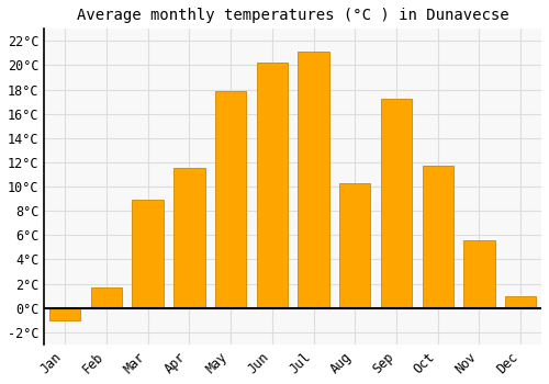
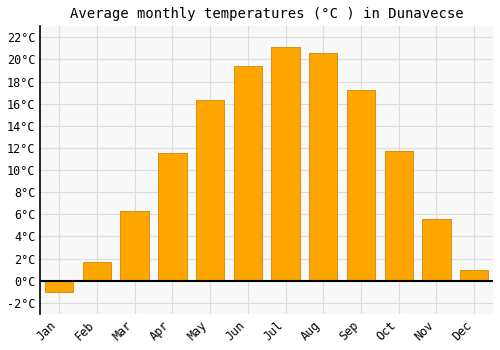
Mar: 8.9°C -> 6.3°C
May: 17.9°C -> 16.3°C
Jun: 20.2°C -> 19.4°C
Aug: 10.3°C -> 20.6°C
